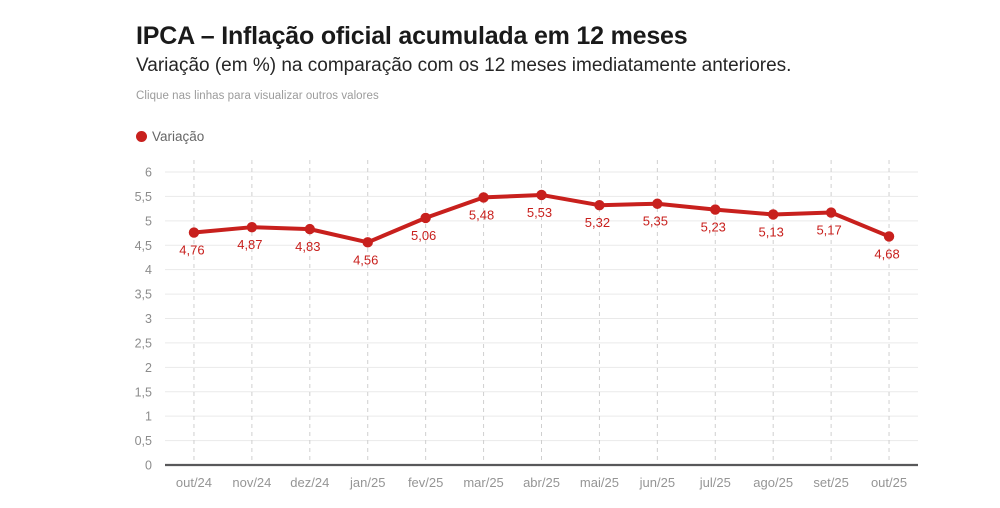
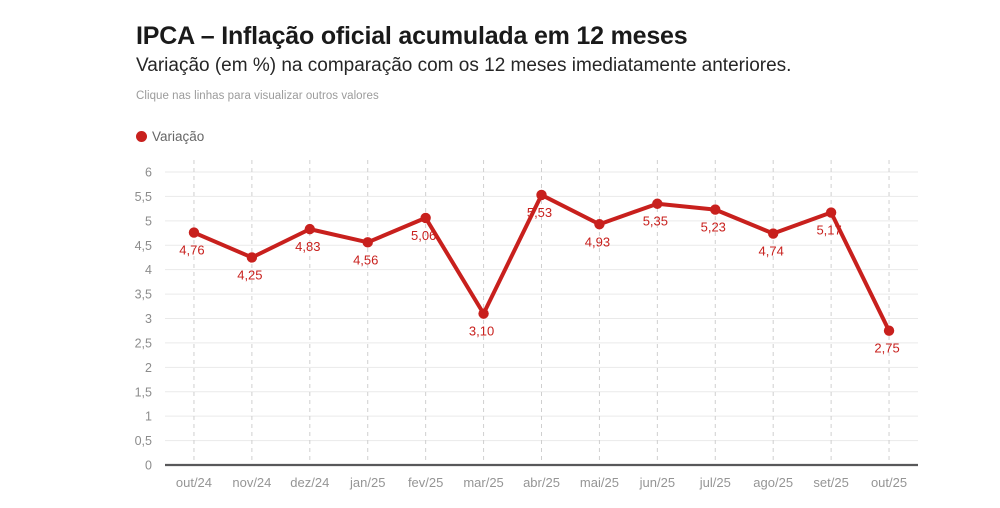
nov/24: 4,87 -> 4,25
mar/25: 5,48 -> 3,10
mai/25: 5,32 -> 4,93
ago/25: 5,13 -> 4,74
out/25: 4,68 -> 2,75
